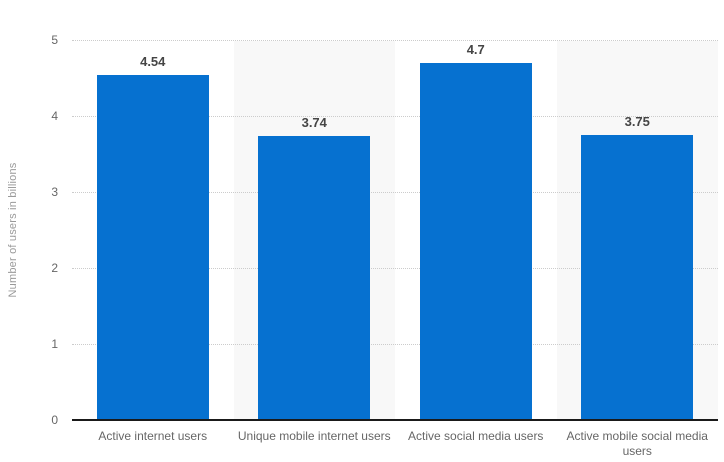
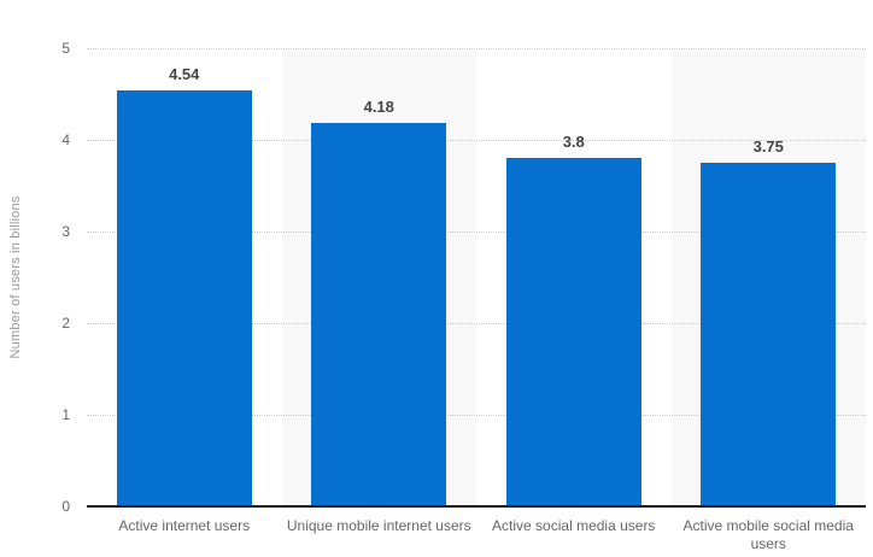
Unique mobile internet users: 3.74 -> 4.18
Active social media users: 4.7 -> 3.8
